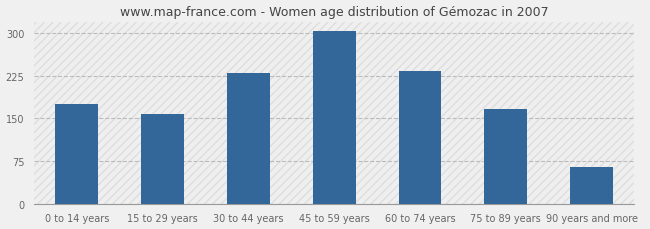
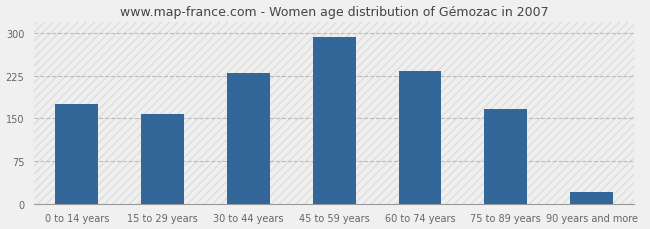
45 to 59 years: 304 -> 293
90 years and more: 64 -> 20
